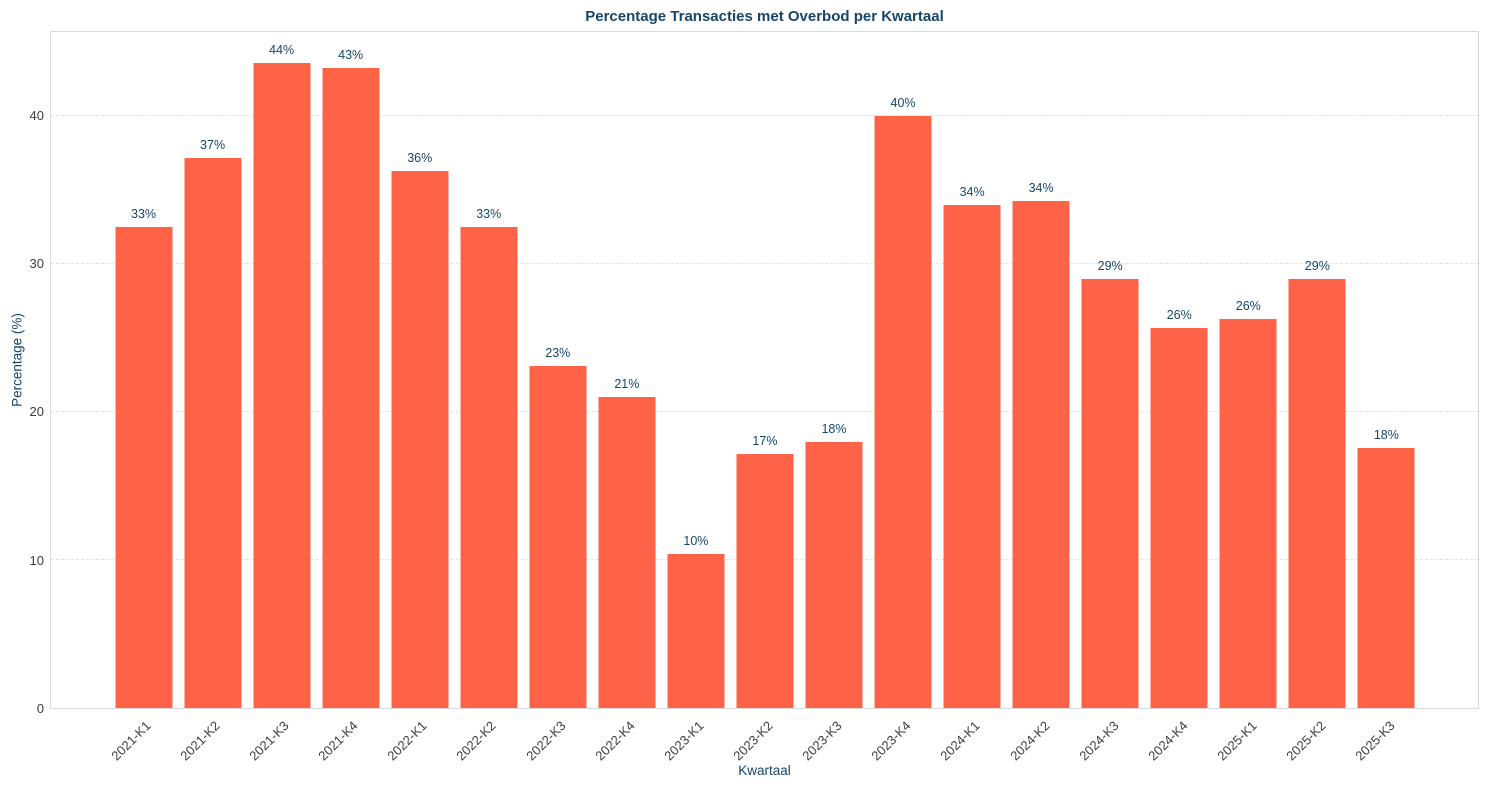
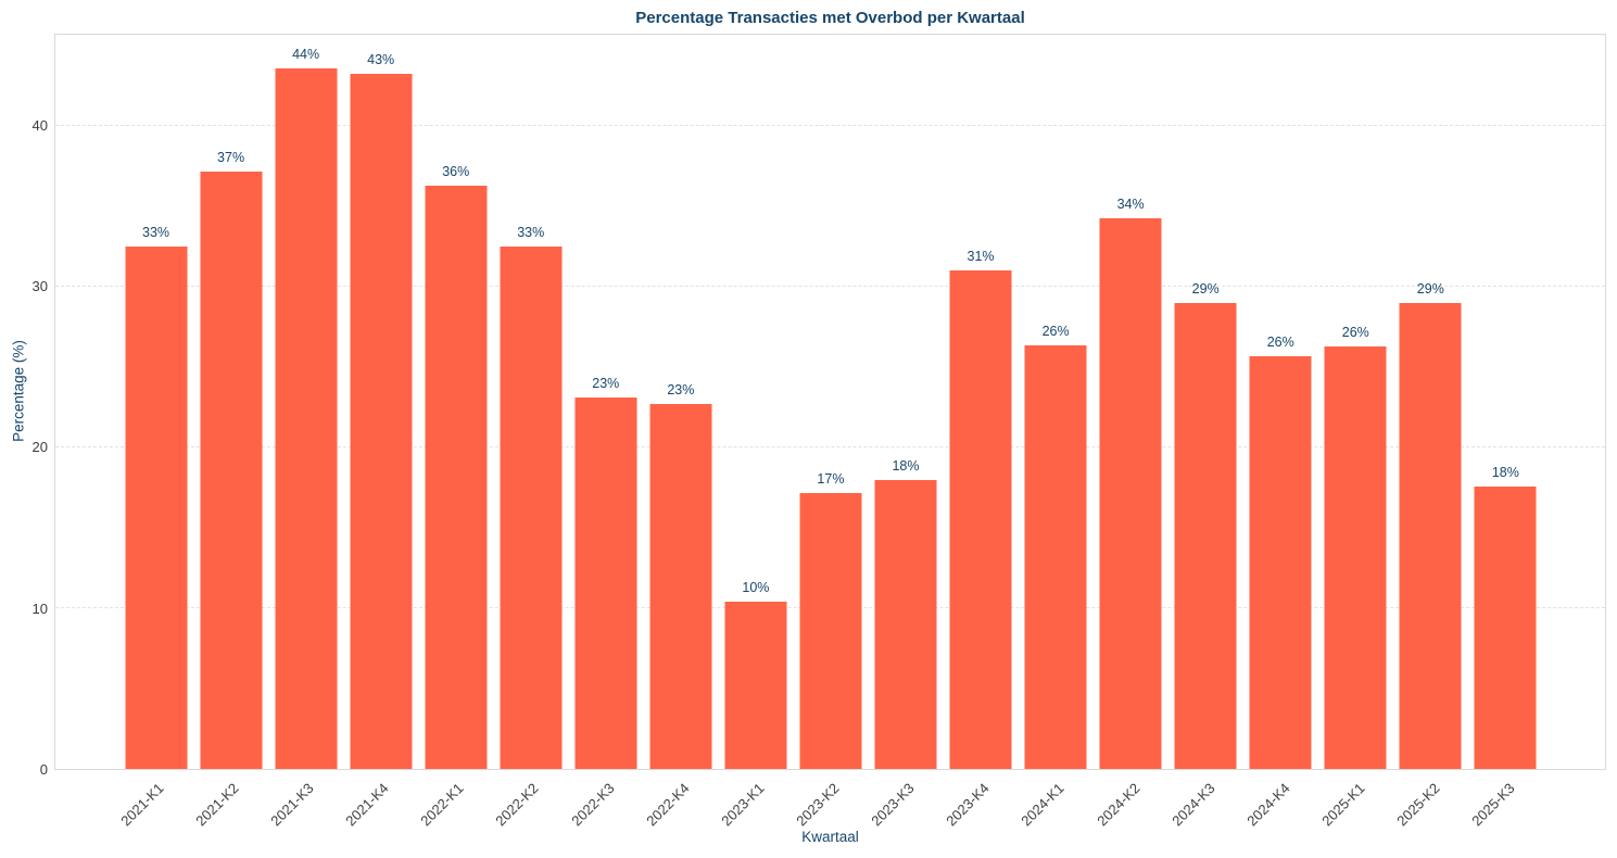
2022-K4: 21% -> 23%
2023-K4: 40% -> 31%
2024-K1: 34% -> 26%
